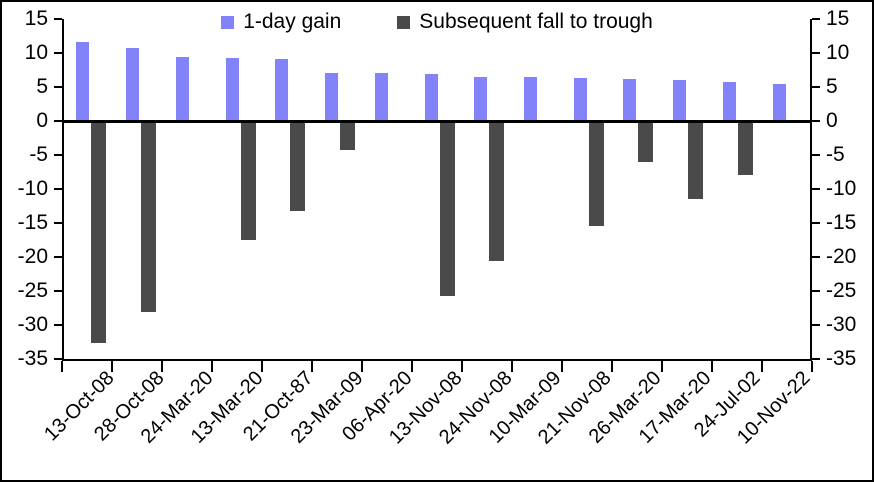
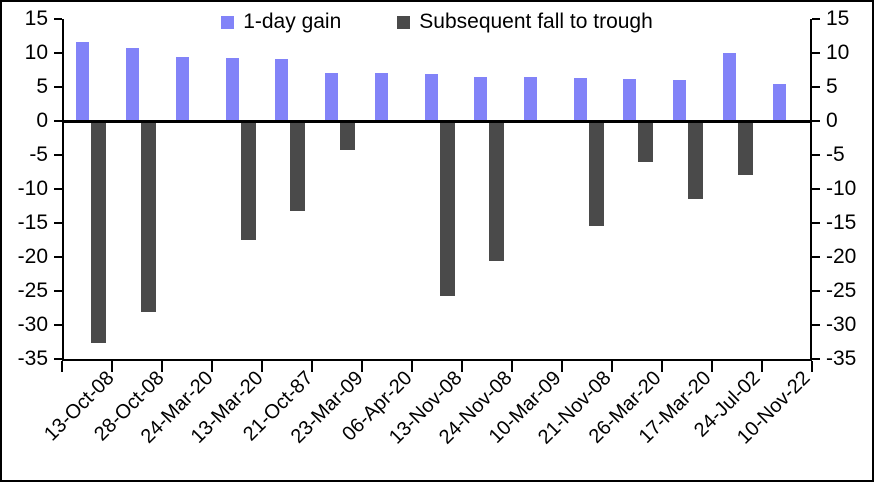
1-day gain/24-Jul-02: 6 -> 10
